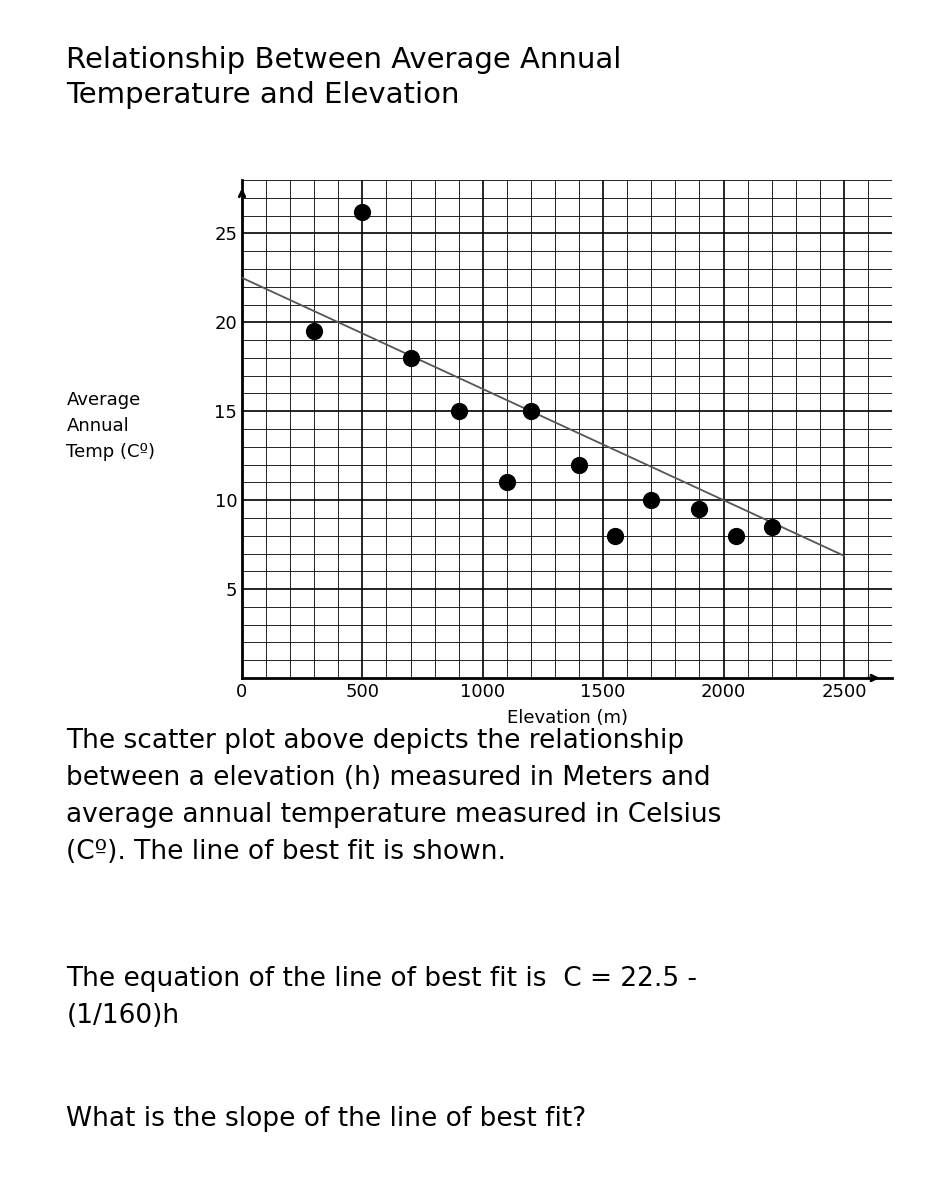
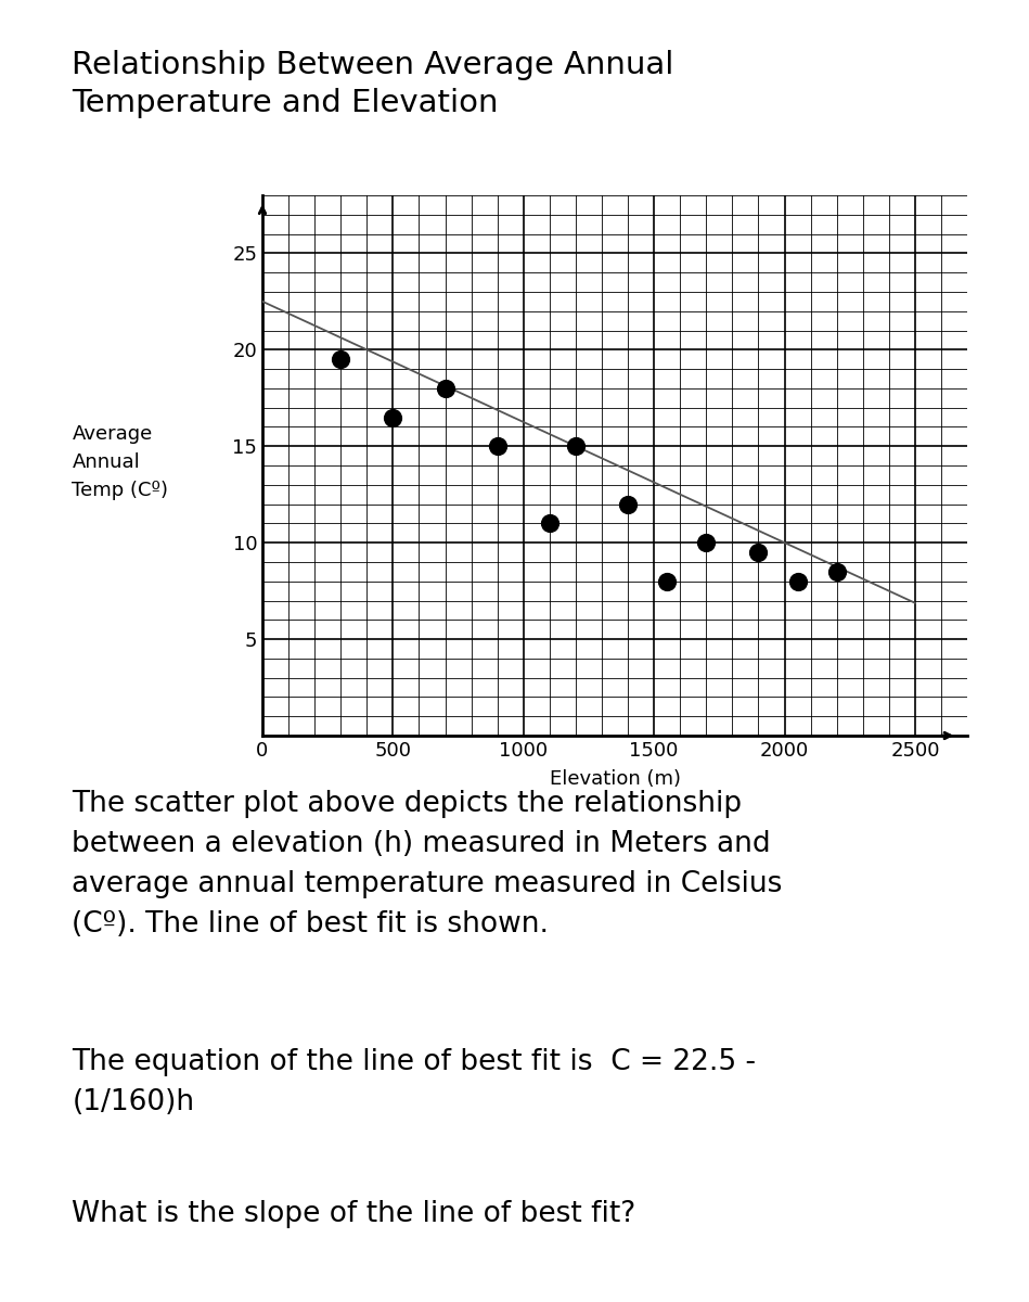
500: 26.2 -> 16.5
